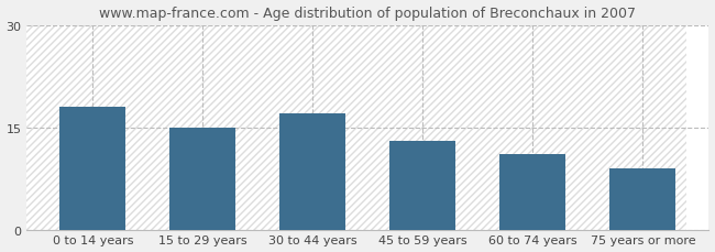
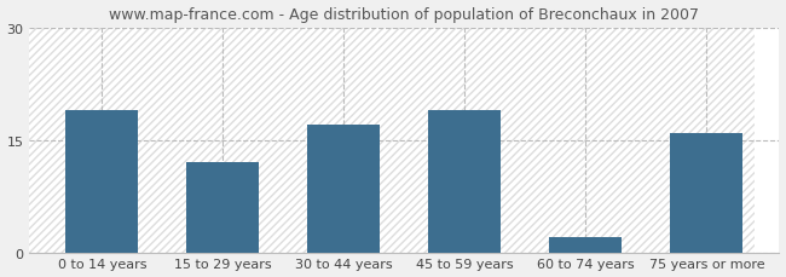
0 to 14 years: 18 -> 19
15 to 29 years: 15 -> 12
45 to 59 years: 13 -> 19
60 to 74 years: 11 -> 2
75 years or more: 9 -> 16
